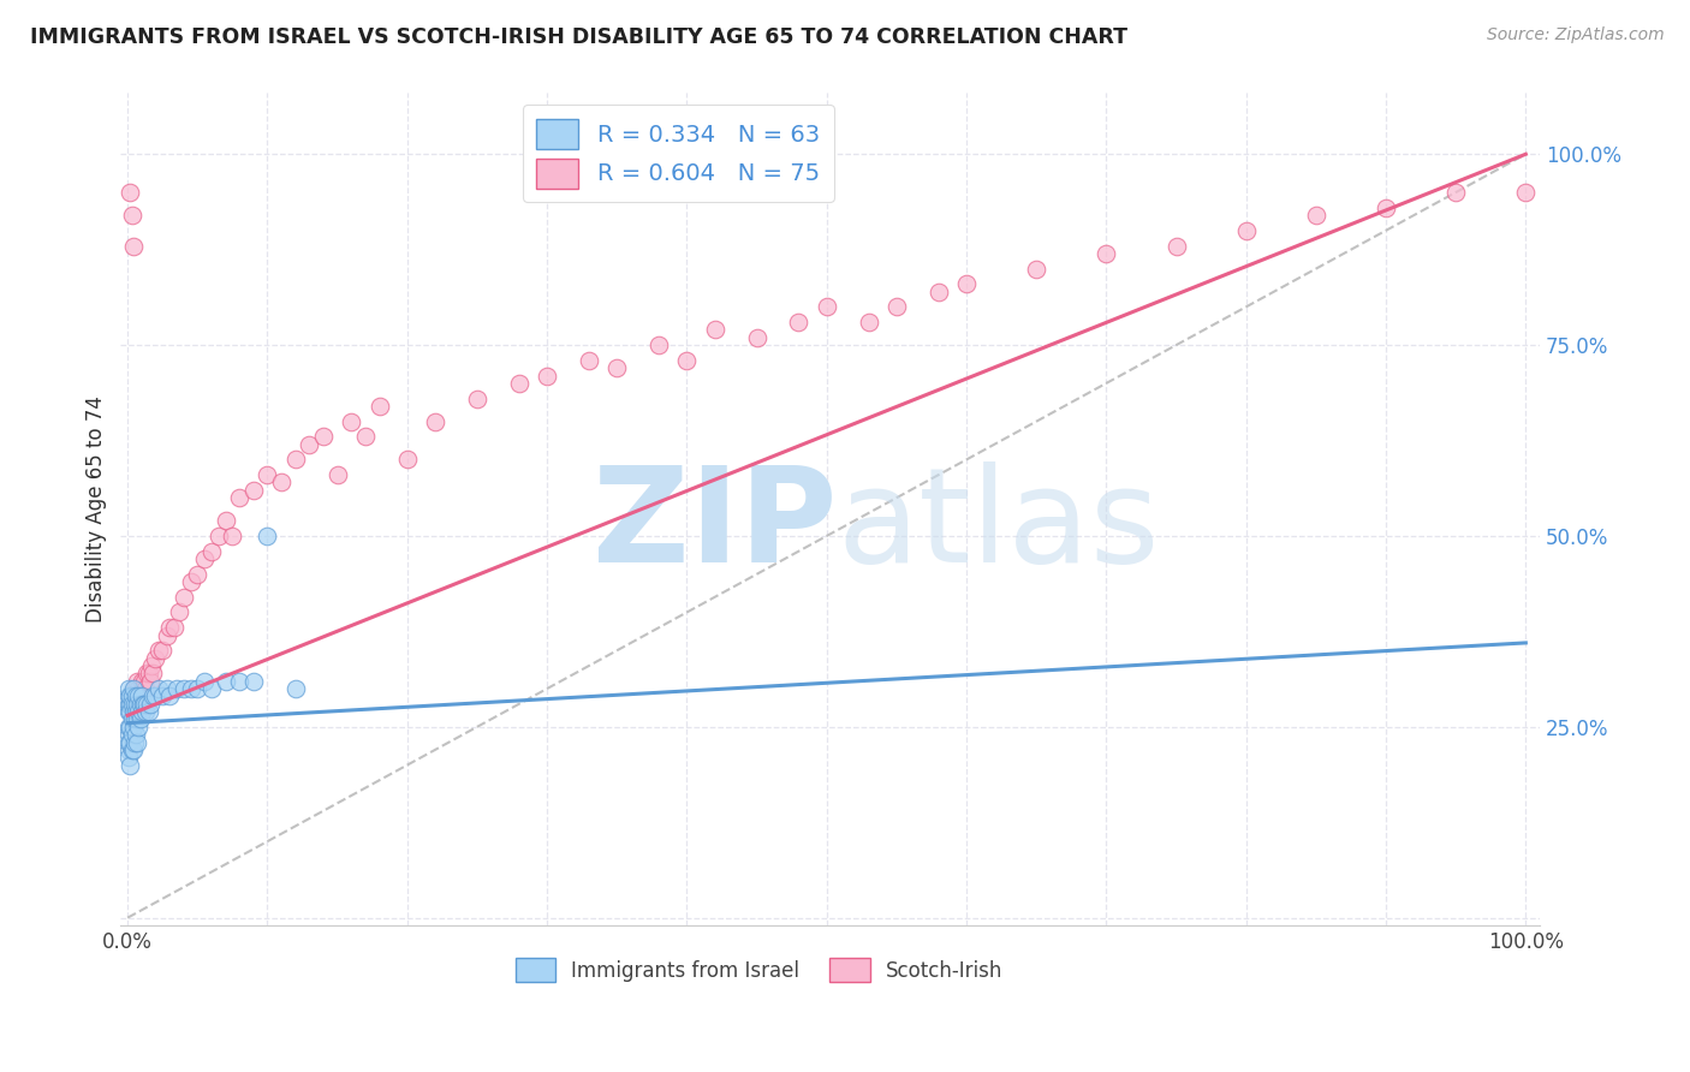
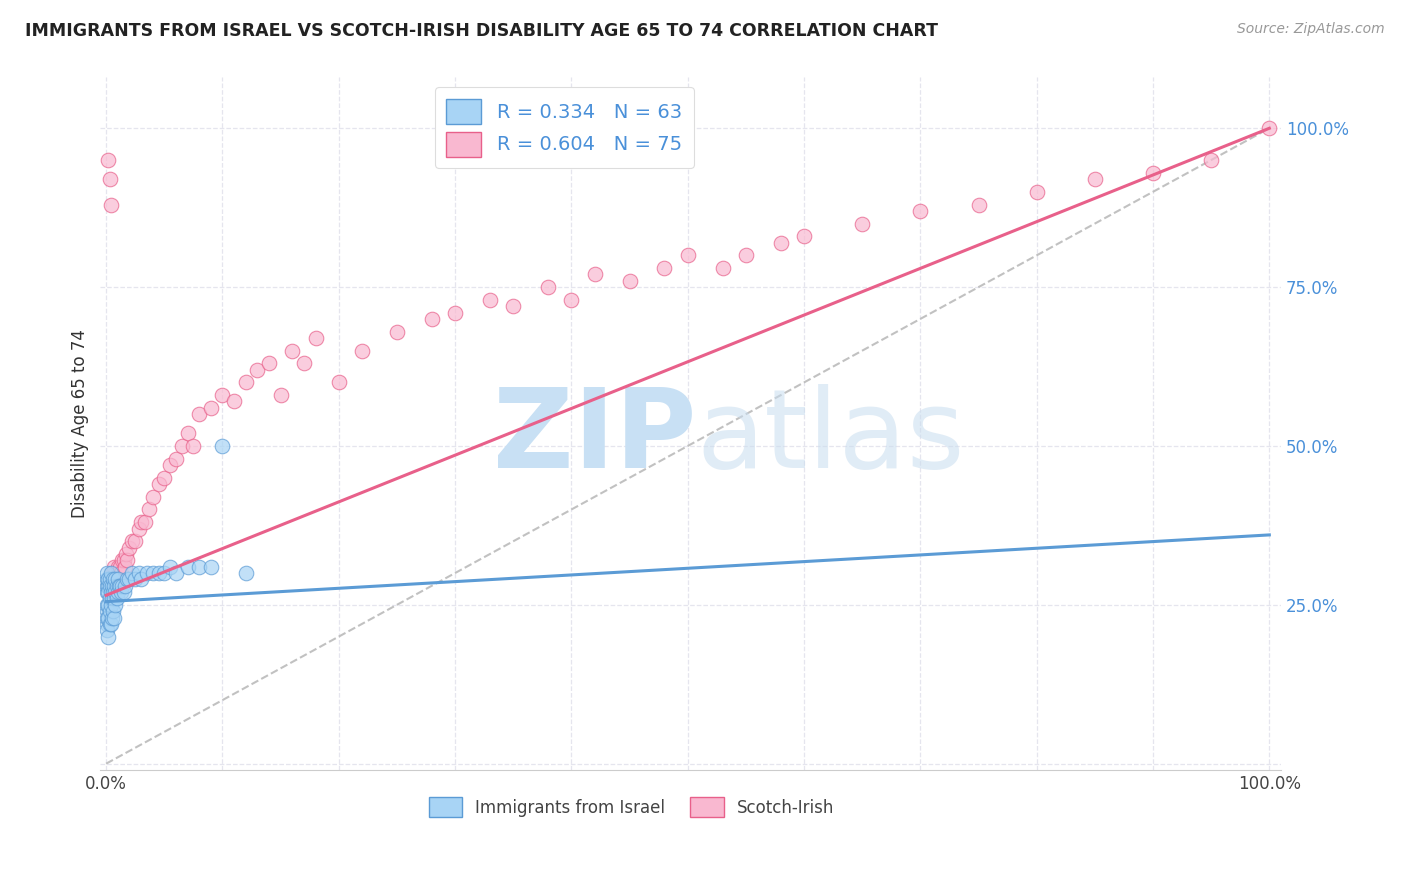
Scotch-Irish/100.0%: 95% -> 100%
